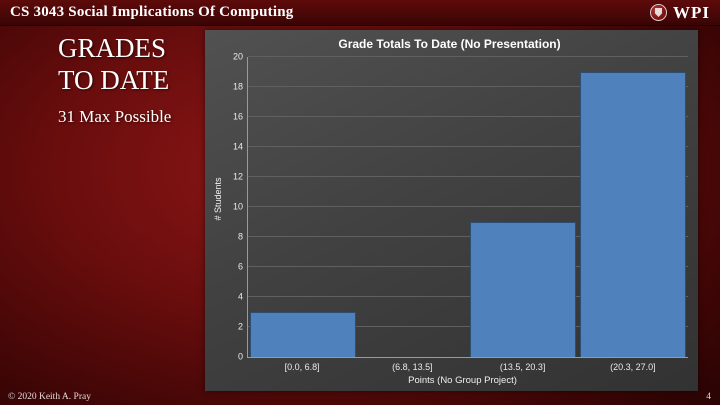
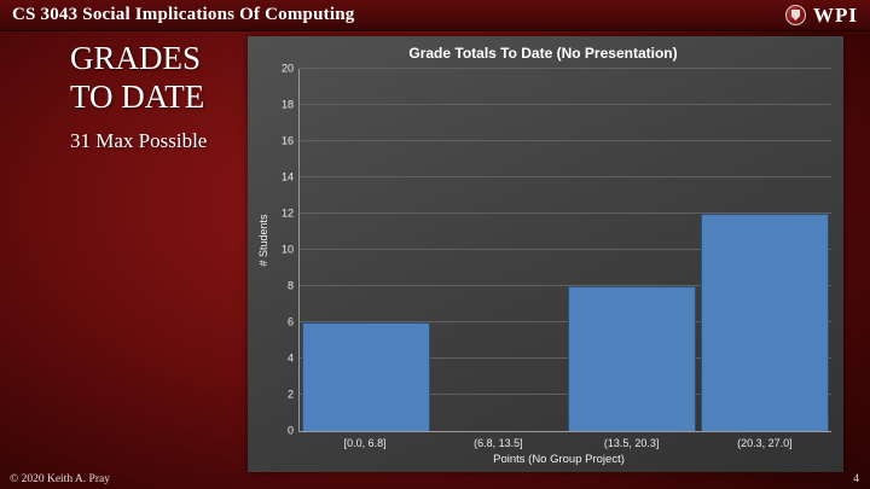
[0.0, 6.8]: 3 -> 6
(13.5, 20.3]: 9 -> 8
(20.3, 27.0]: 19 -> 12
